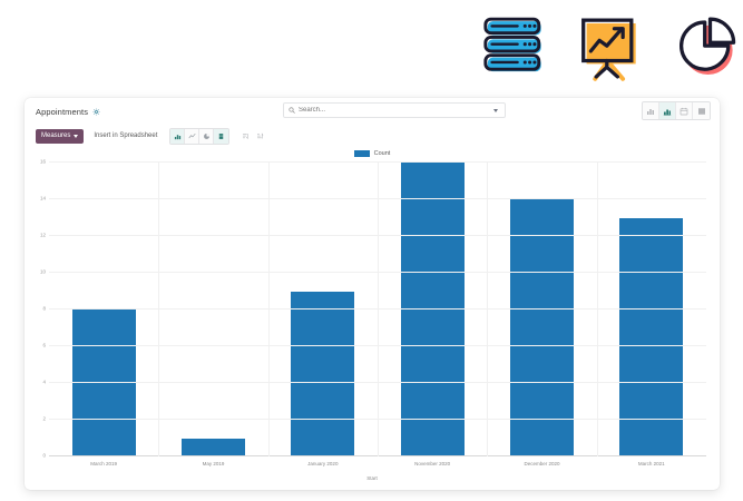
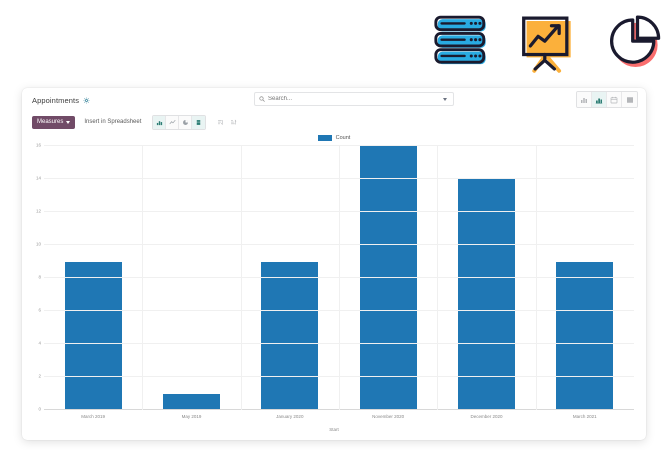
March 2019: 8 -> 9
March 2021: 13 -> 9
